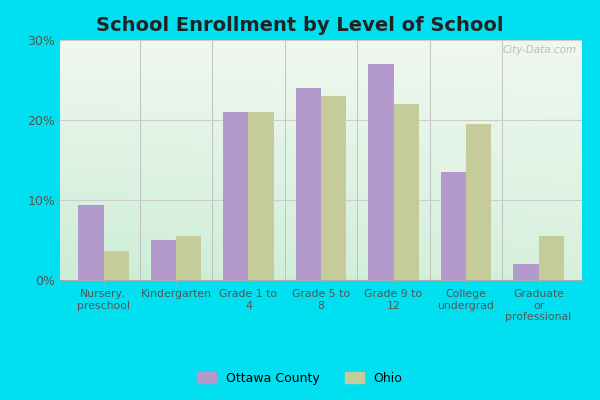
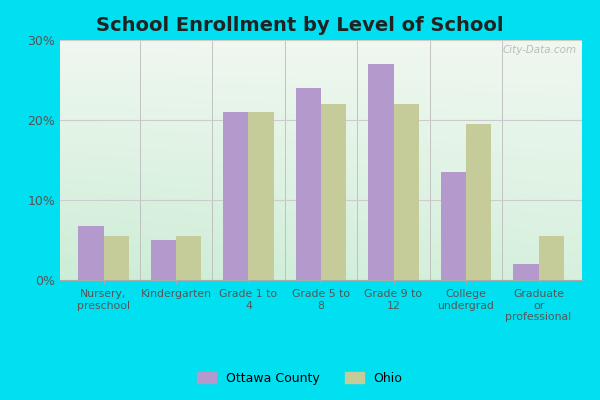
Ottawa County/Nursery, preschool: 9.4% -> 6.8%
Ohio/Nursery, preschool: 3.6% -> 5.5%
Ohio/Grade 5 to 8: 23.0% -> 22.0%
